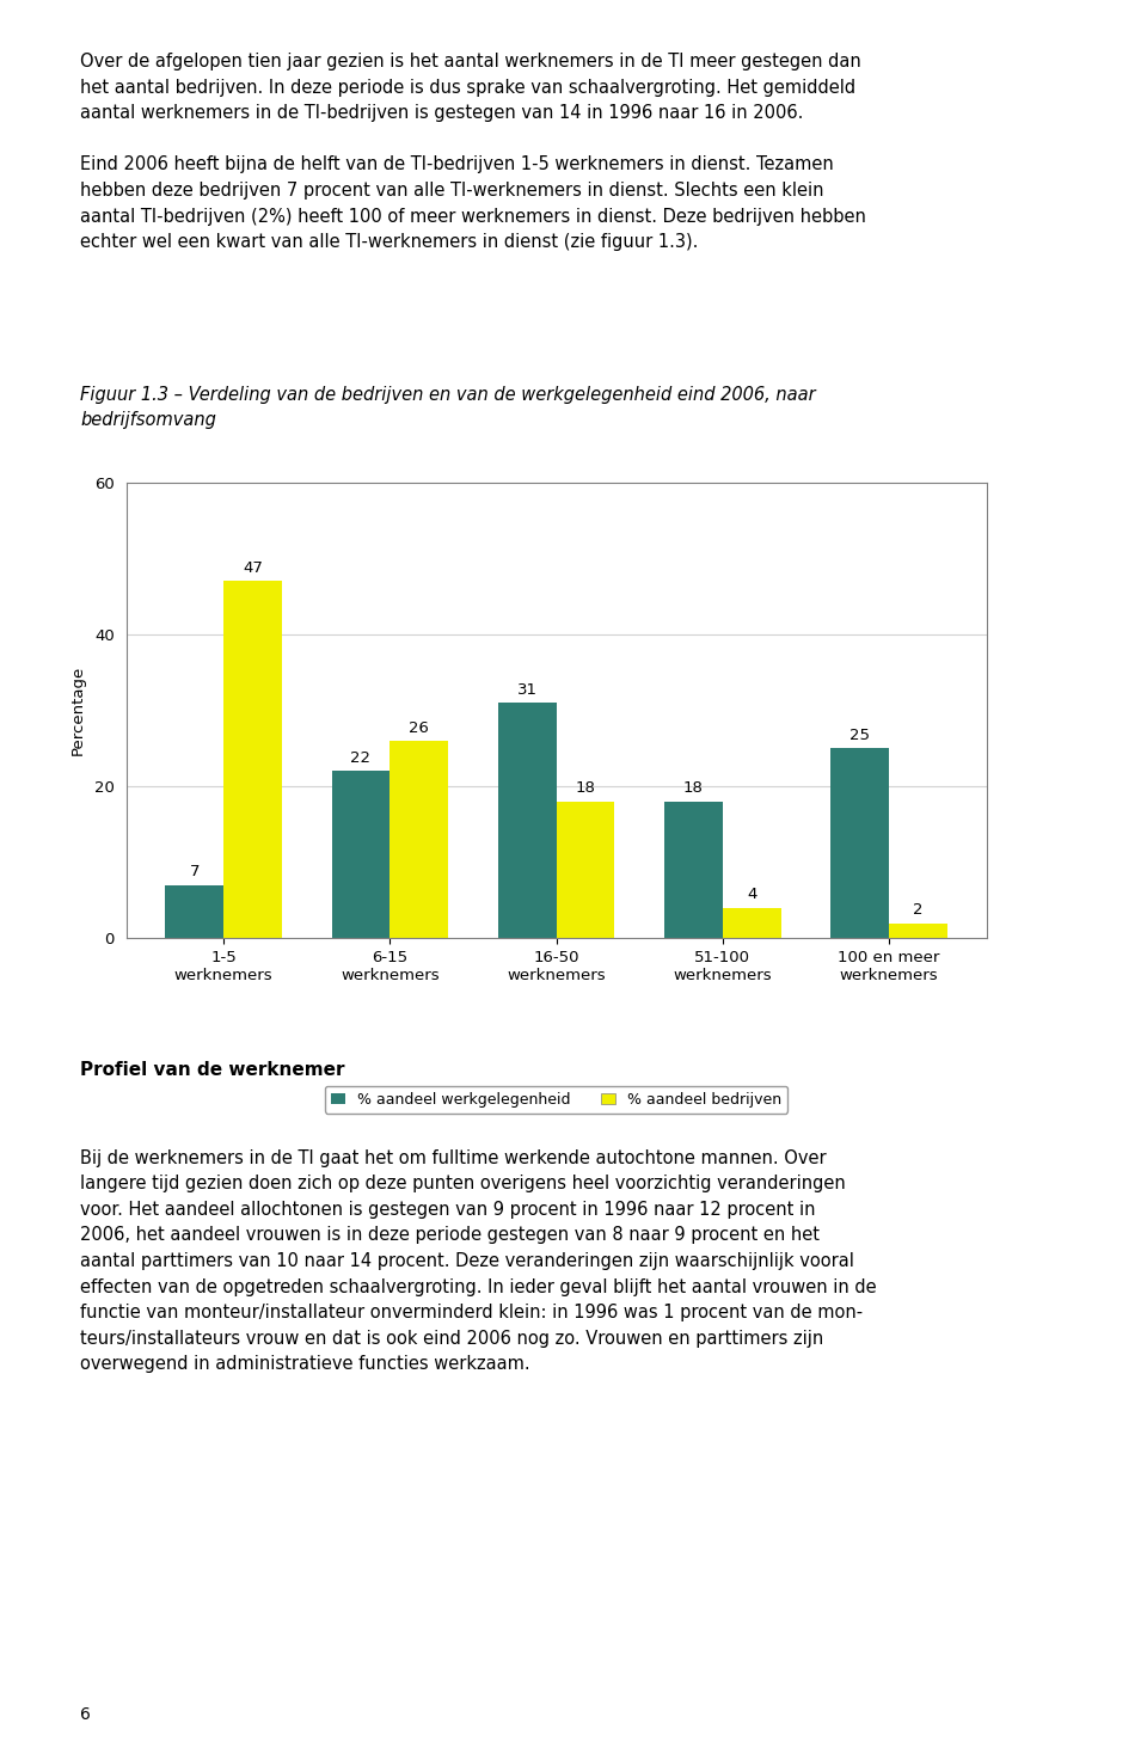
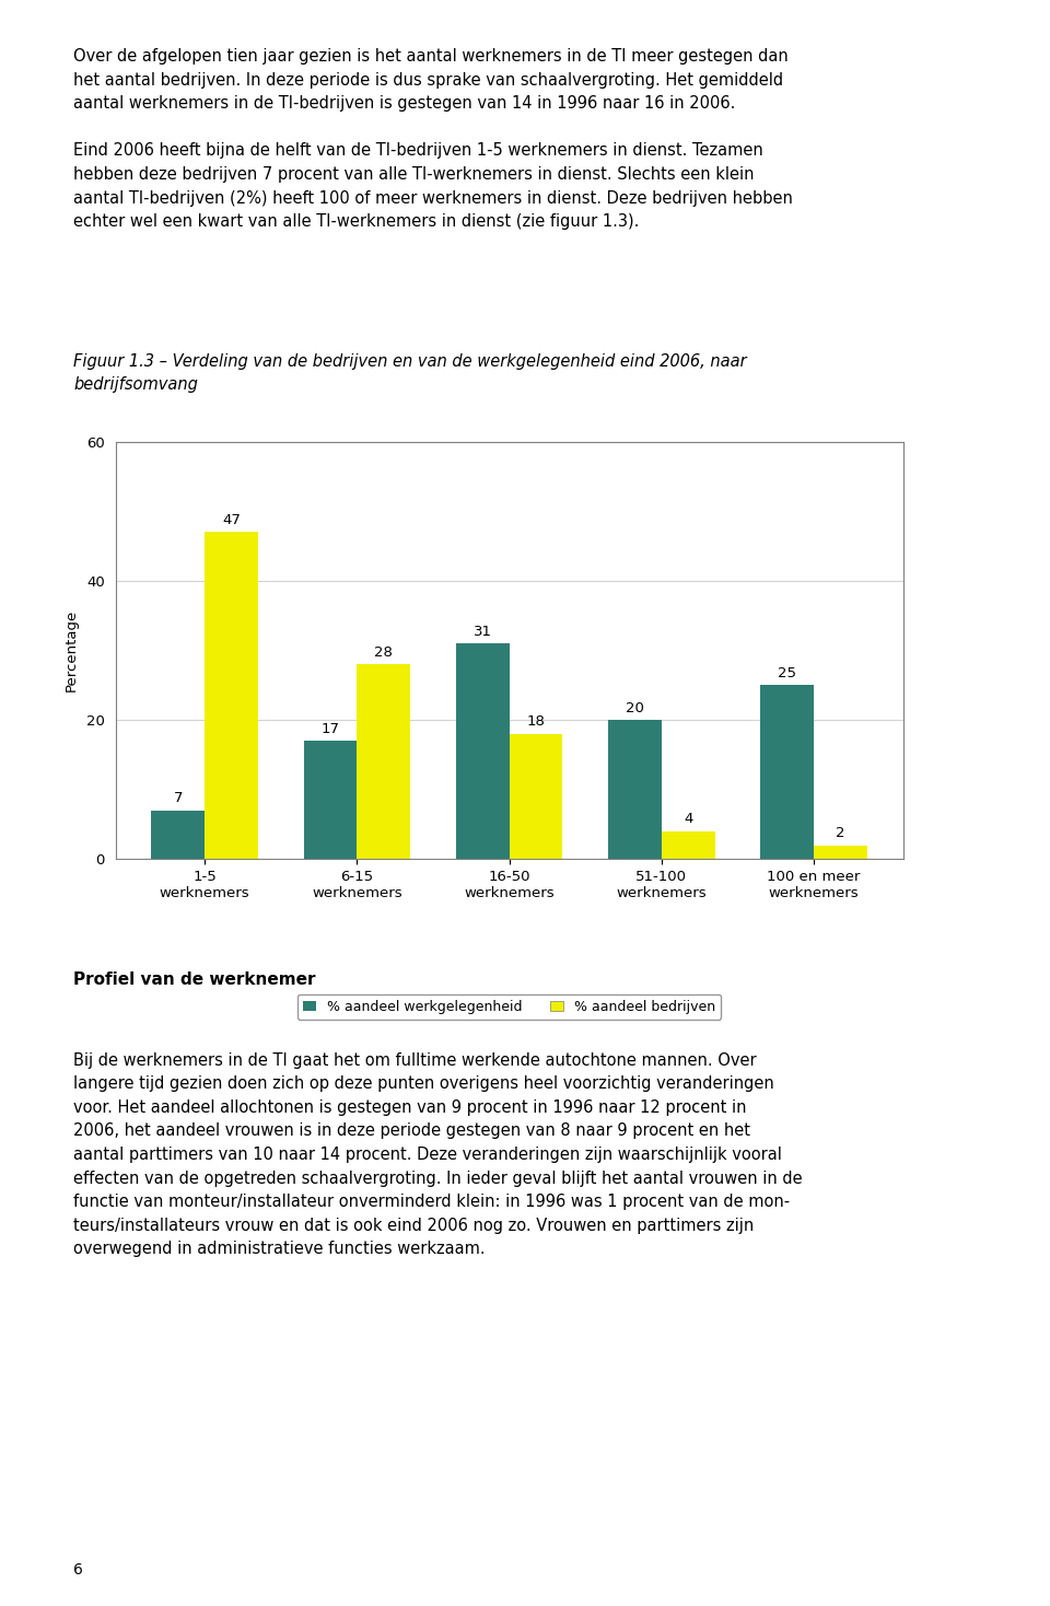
% aandeel werkgelegenheid/6-15 werknemers: 22 -> 17
% aandeel bedrijven/6-15 werknemers: 26 -> 28
% aandeel werkgelegenheid/51-100 werknemers: 18 -> 20
